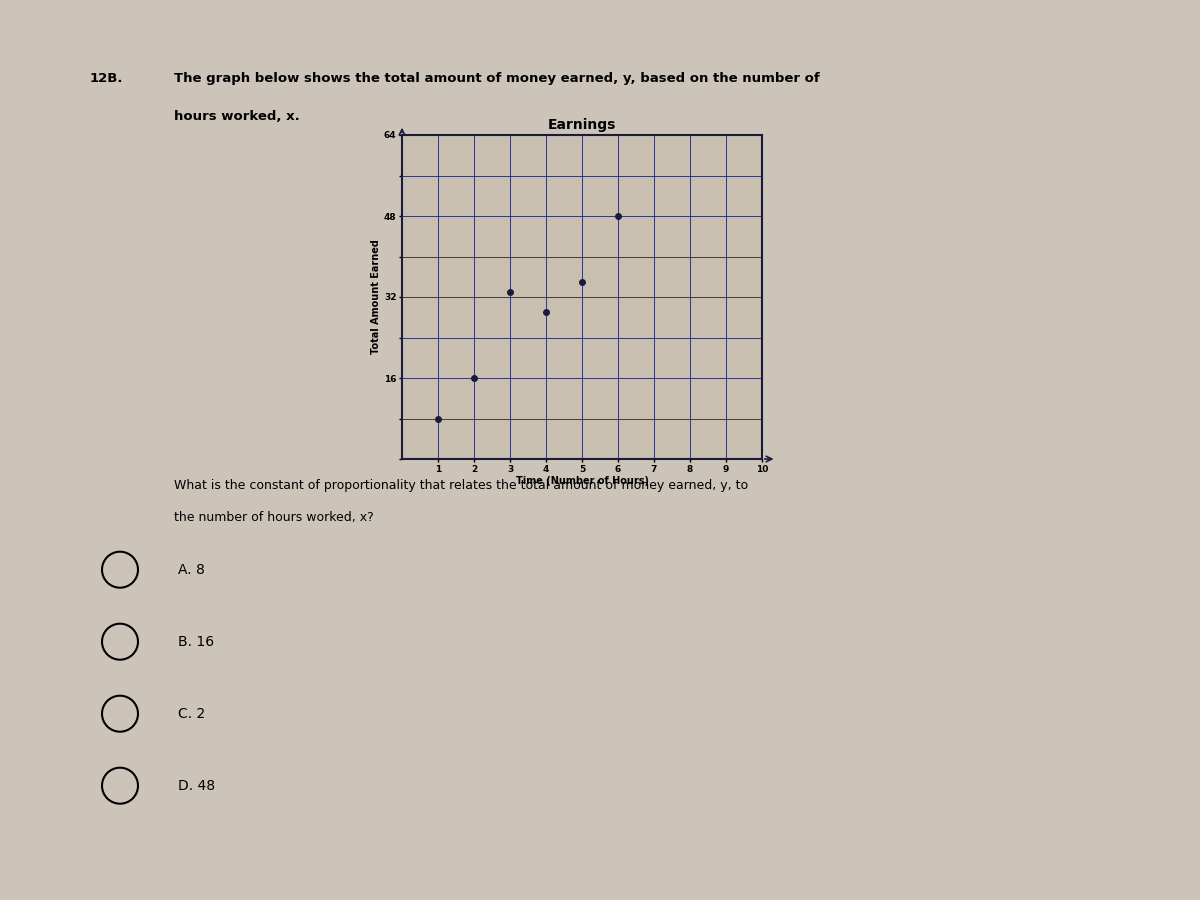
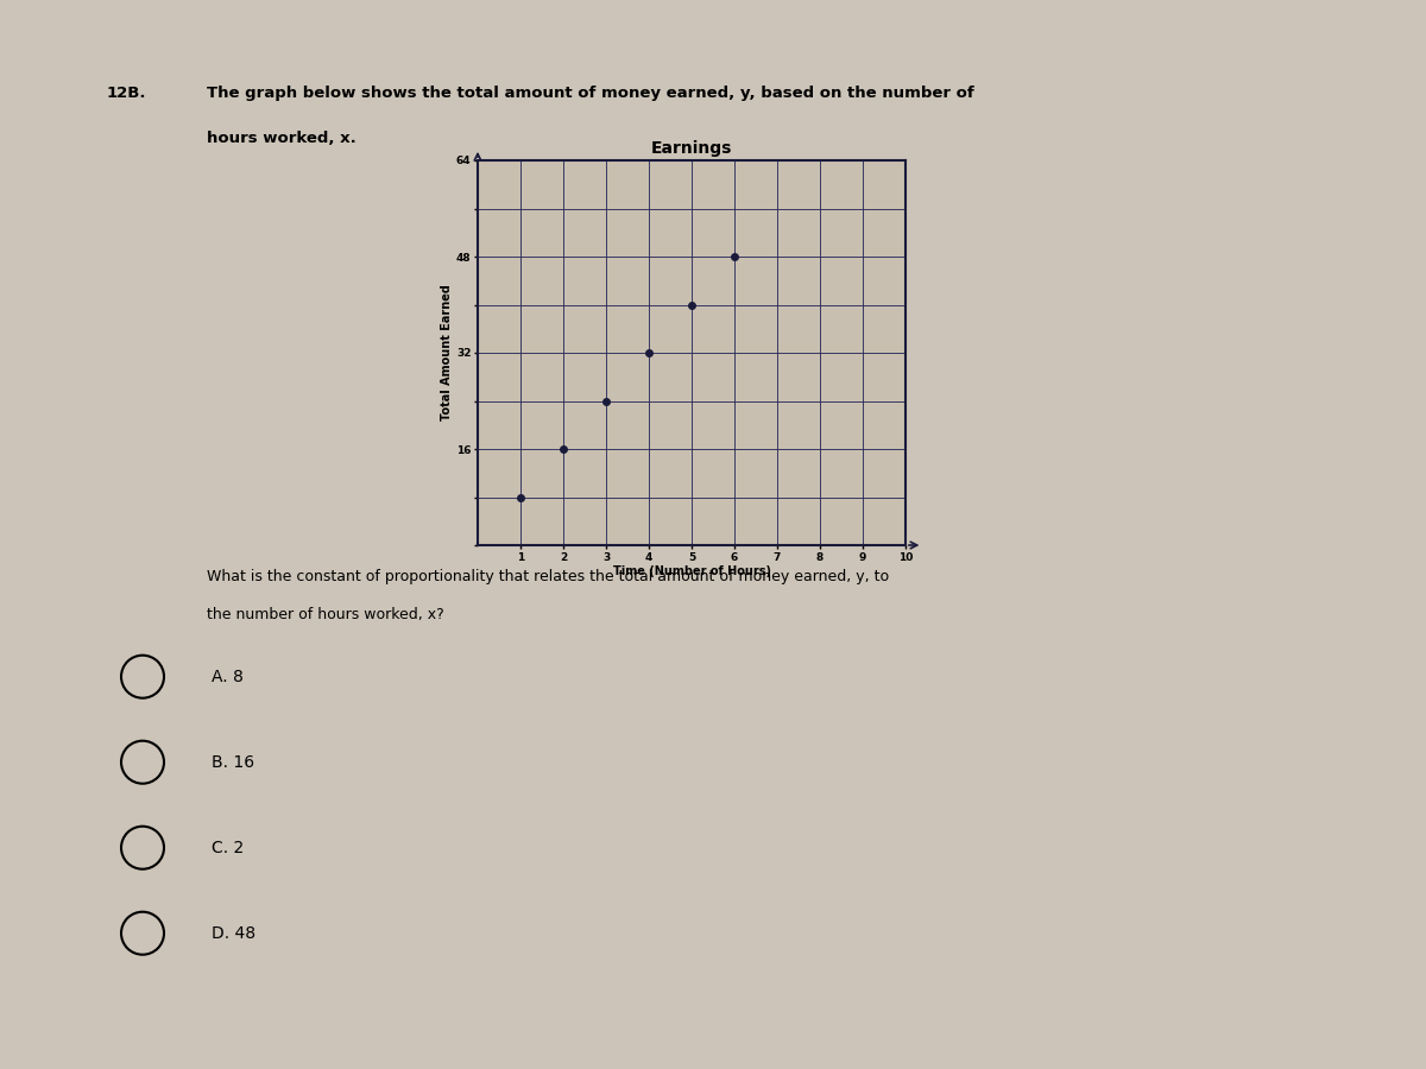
3: 33 -> 24
4: 29 -> 32
5: 35 -> 40
